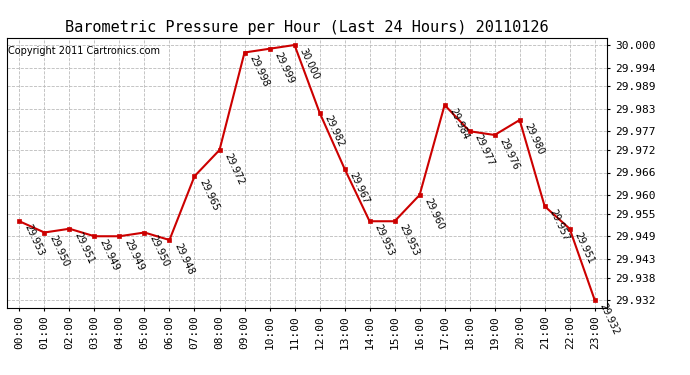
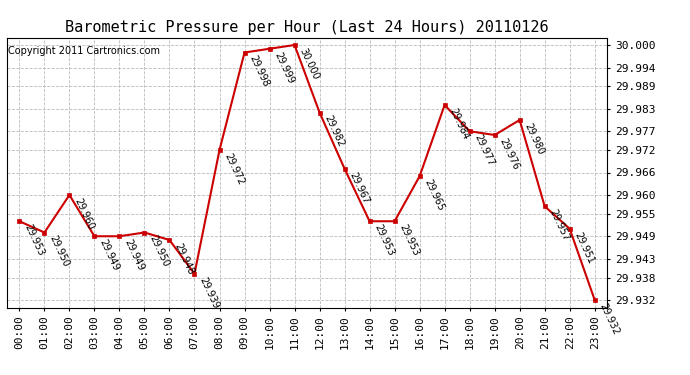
02:00: 29.951 -> 29.960
07:00: 29.965 -> 29.939
16:00: 29.960 -> 29.965
